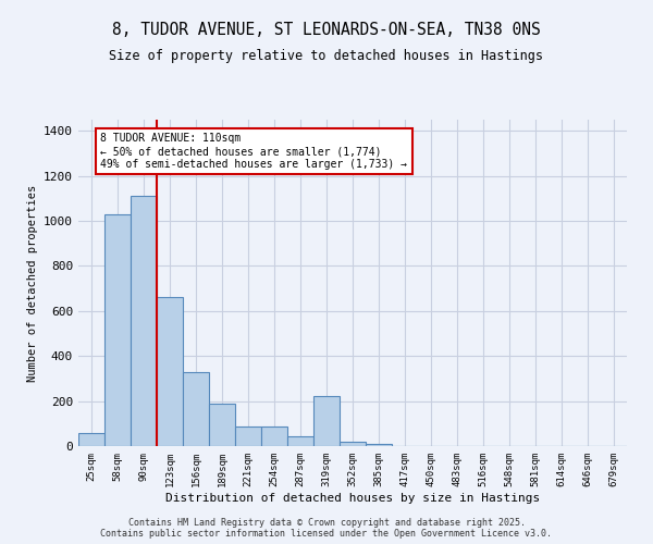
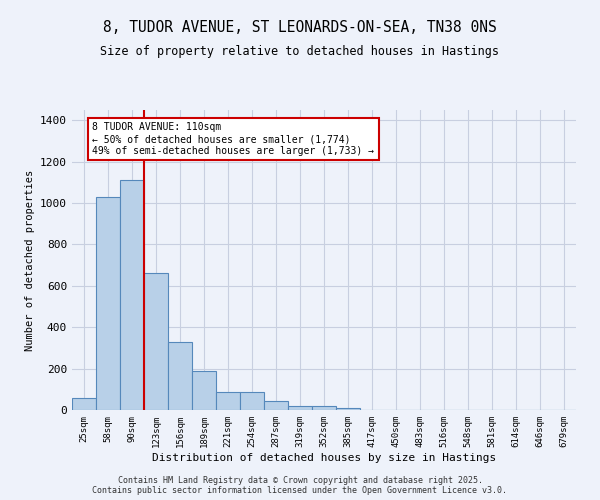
319sqm: 220 -> 20
